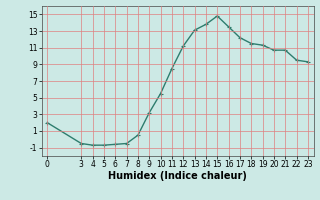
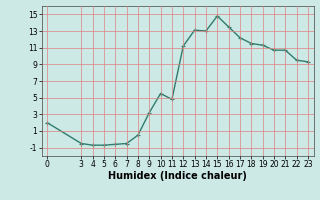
11: 8.5 -> 4.8
14: 13.8 -> 13.0
